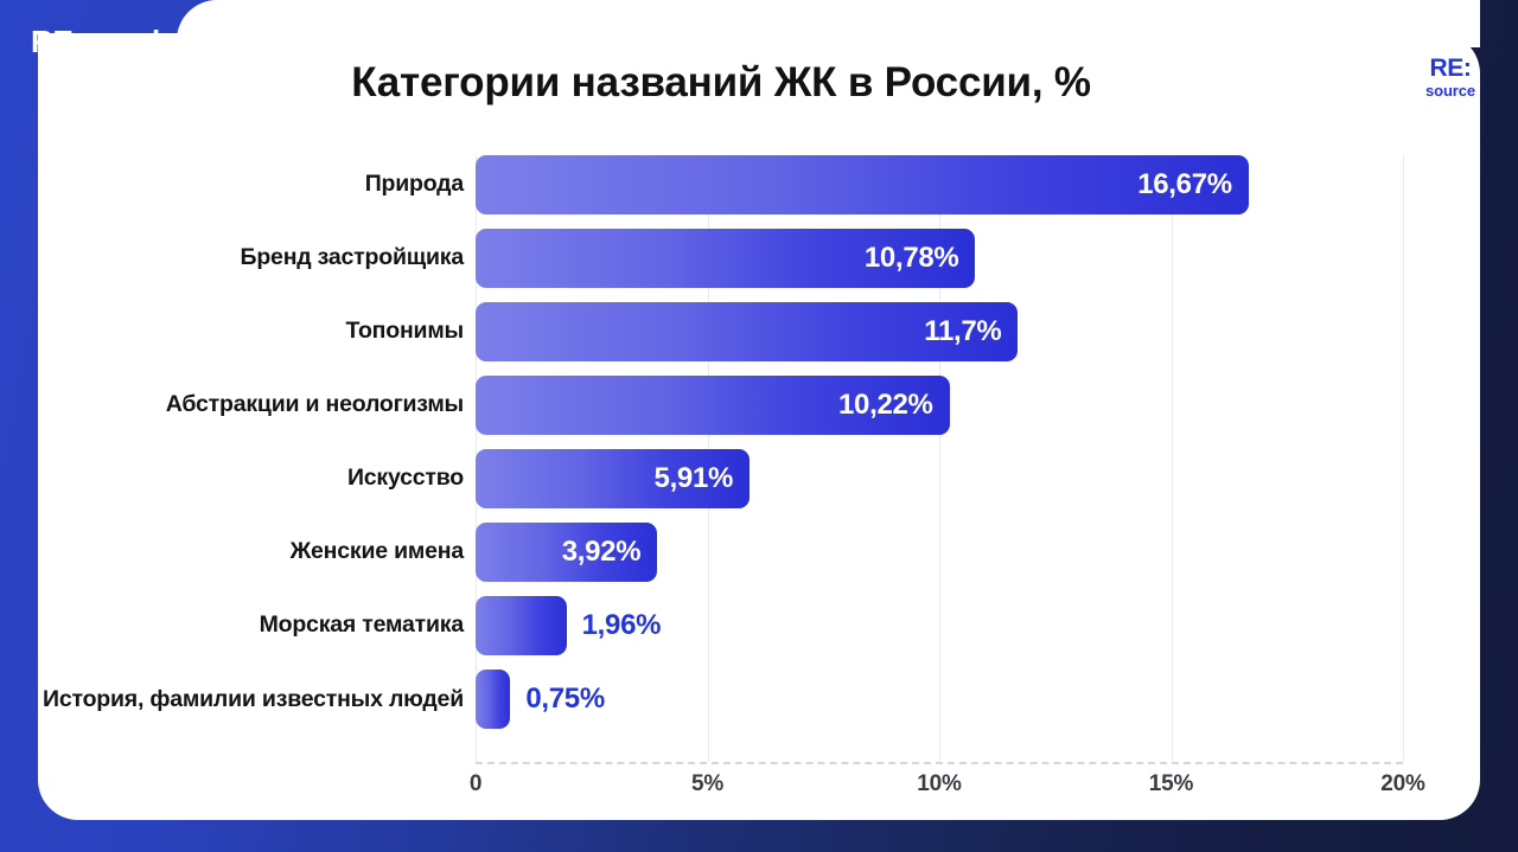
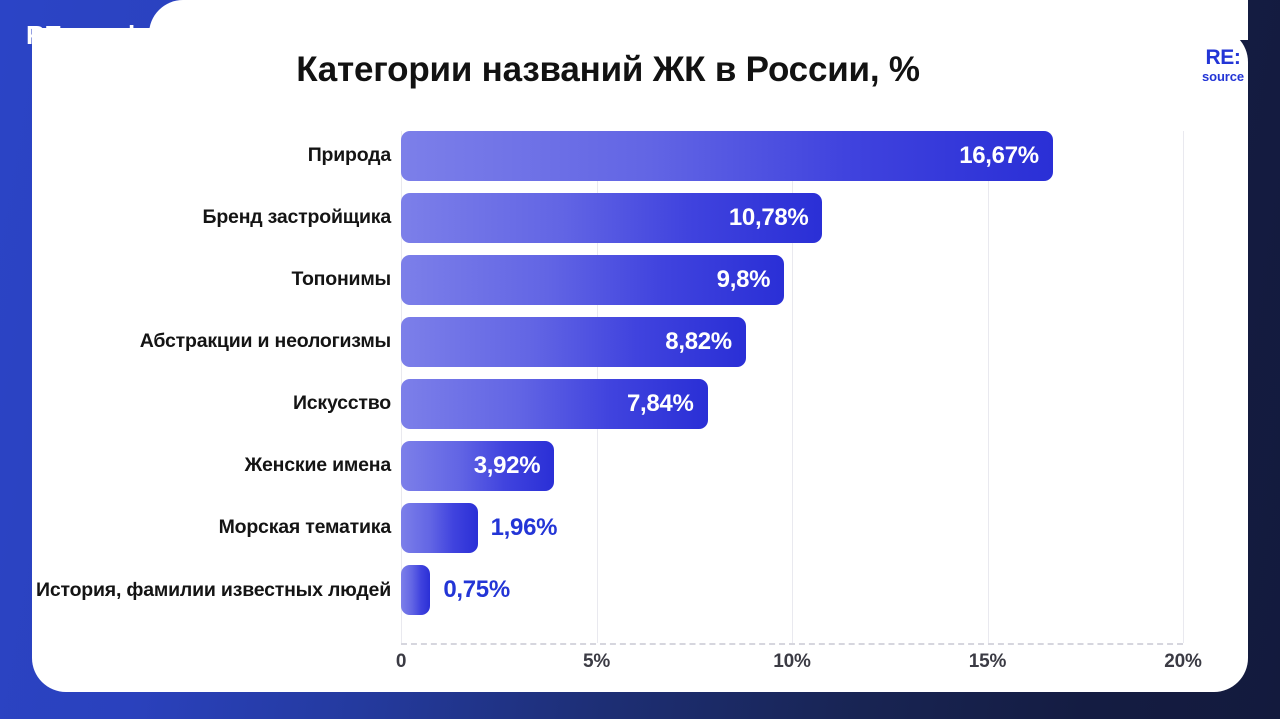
Топонимы: 11,7% -> 9,8%
Абстракции и неологизмы: 10,22% -> 8,82%
Искусство: 5,91% -> 7,84%
